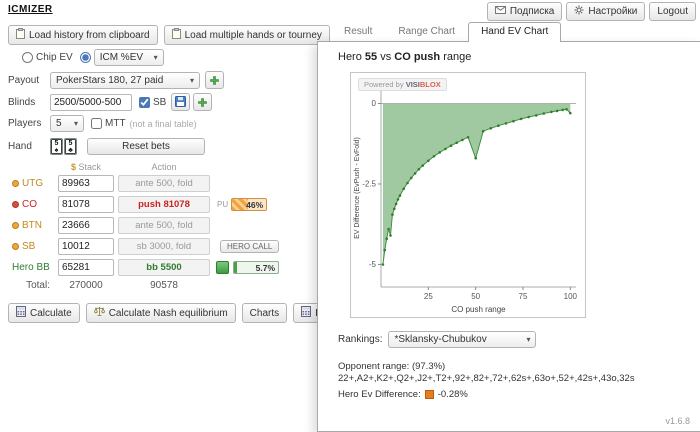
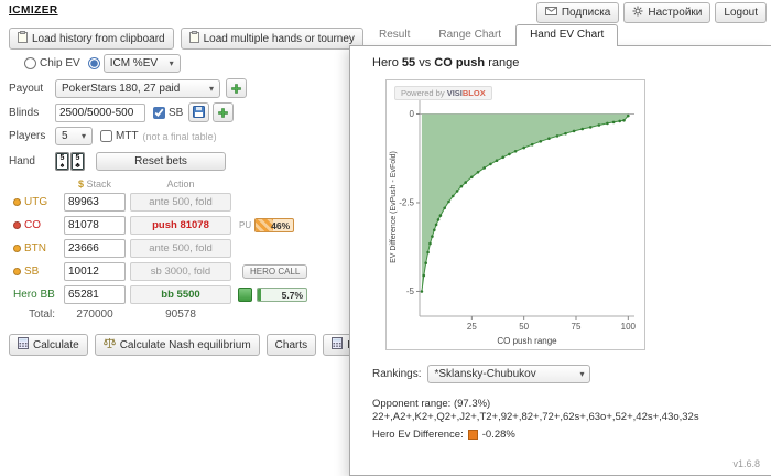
5: -4.1 -> -3.6
50: -1.7 -> -0.9
100: -0.3 -> -0.1
